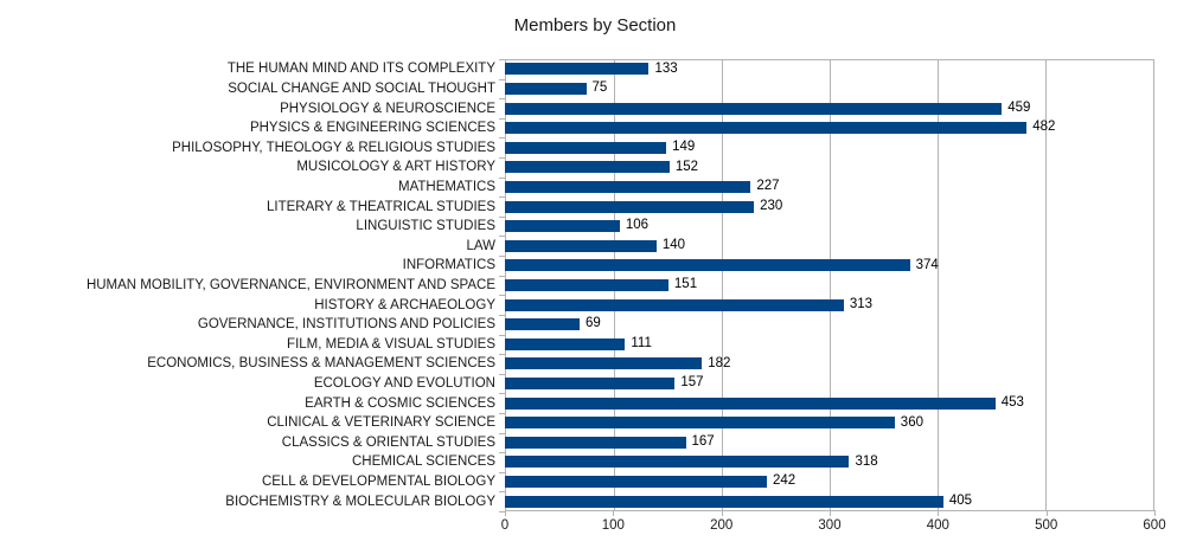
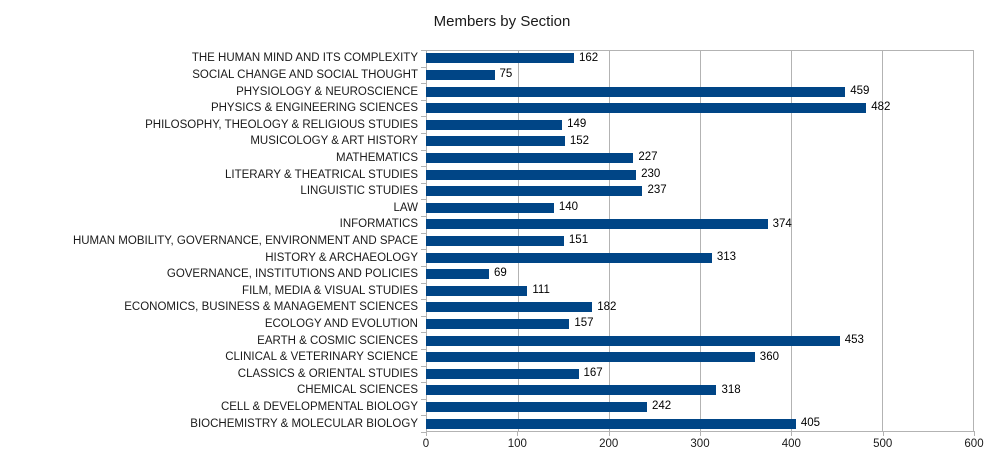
THE HUMAN MIND AND ITS COMPLEXITY: 133 -> 162
LINGUISTIC STUDIES: 106 -> 237
